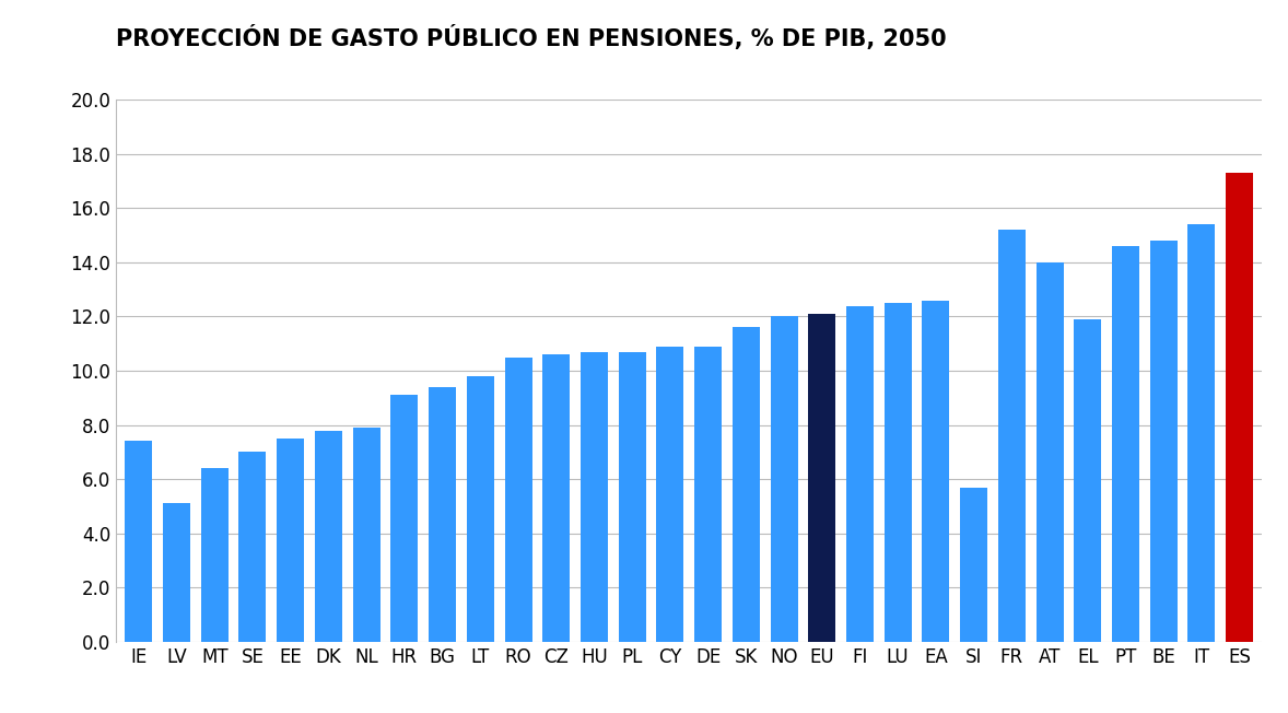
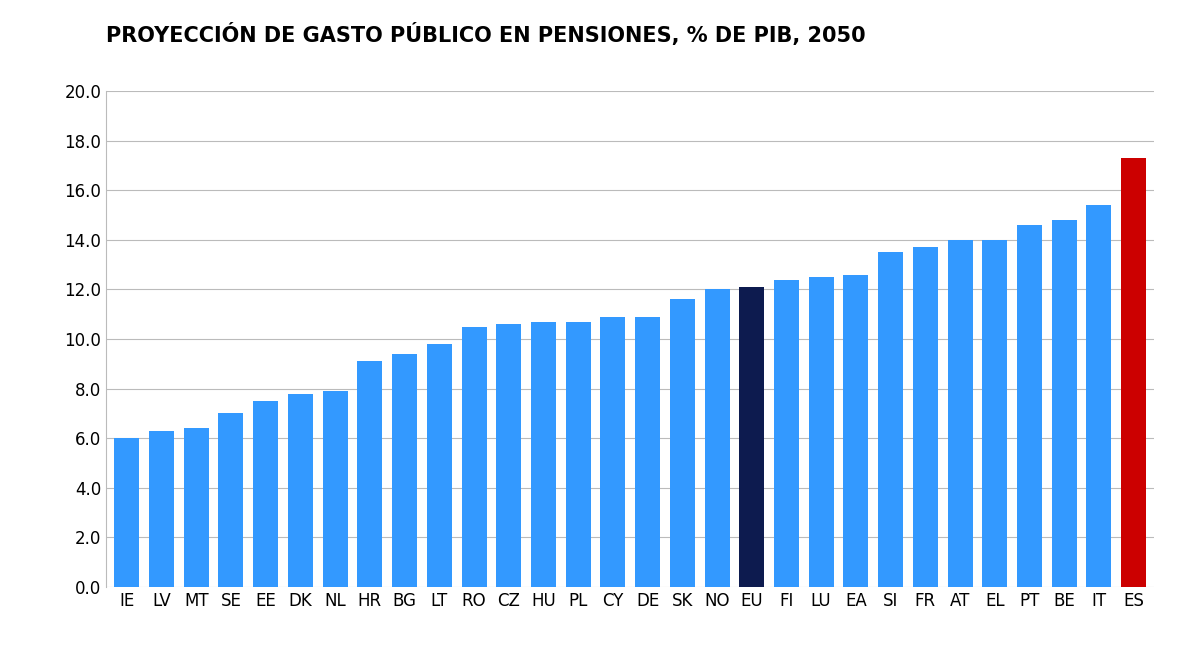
IE: 7.4 -> 6.0
LV: 5.1 -> 6.3
SI: 5.7 -> 13.5
FR: 15.2 -> 13.7
EL: 11.9 -> 14.0
